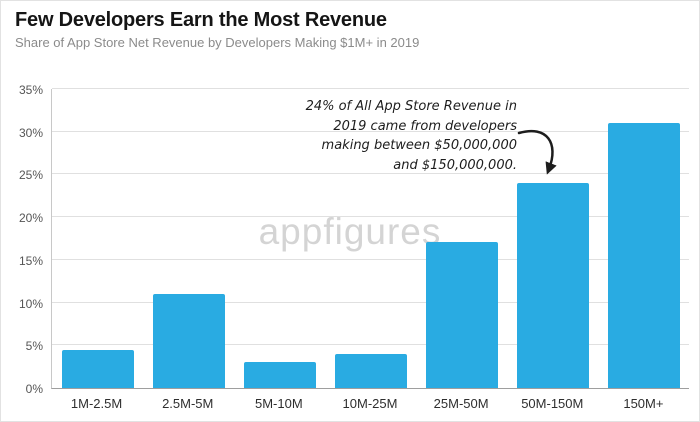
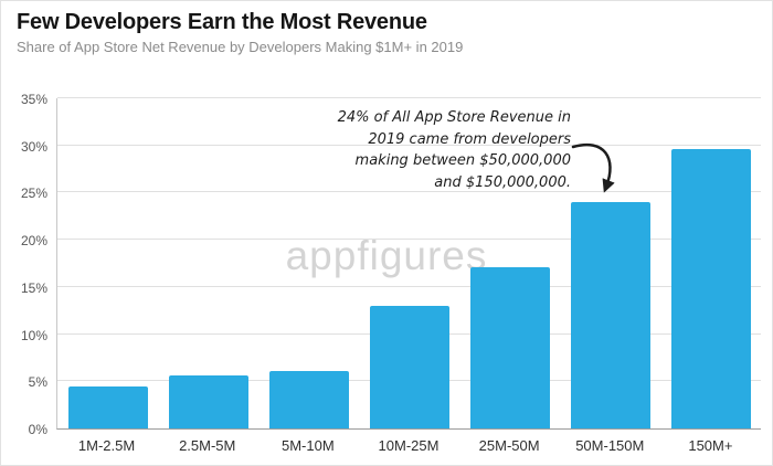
2.5M-5M: 11% -> 6%
5M-10M: 3% -> 6%
10M-25M: 4% -> 13%
150M+: 31% -> 30%
